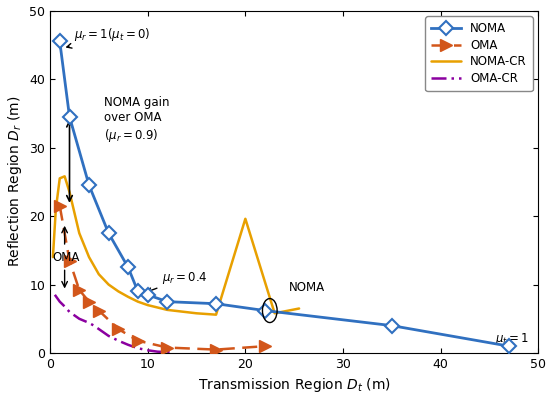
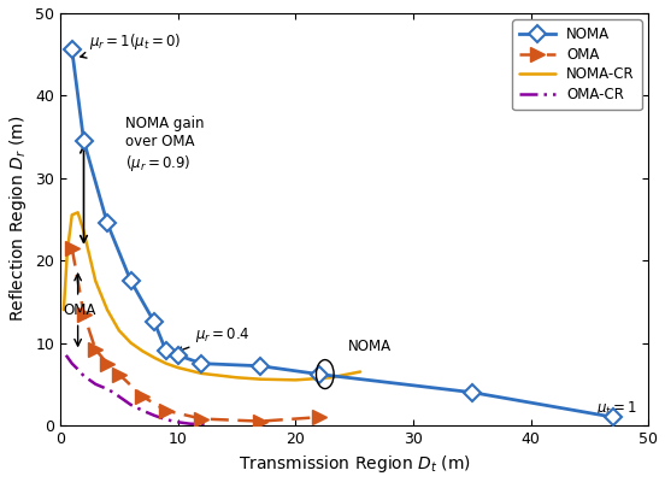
NOMA-CR/20: 19.6 -> 5.5
